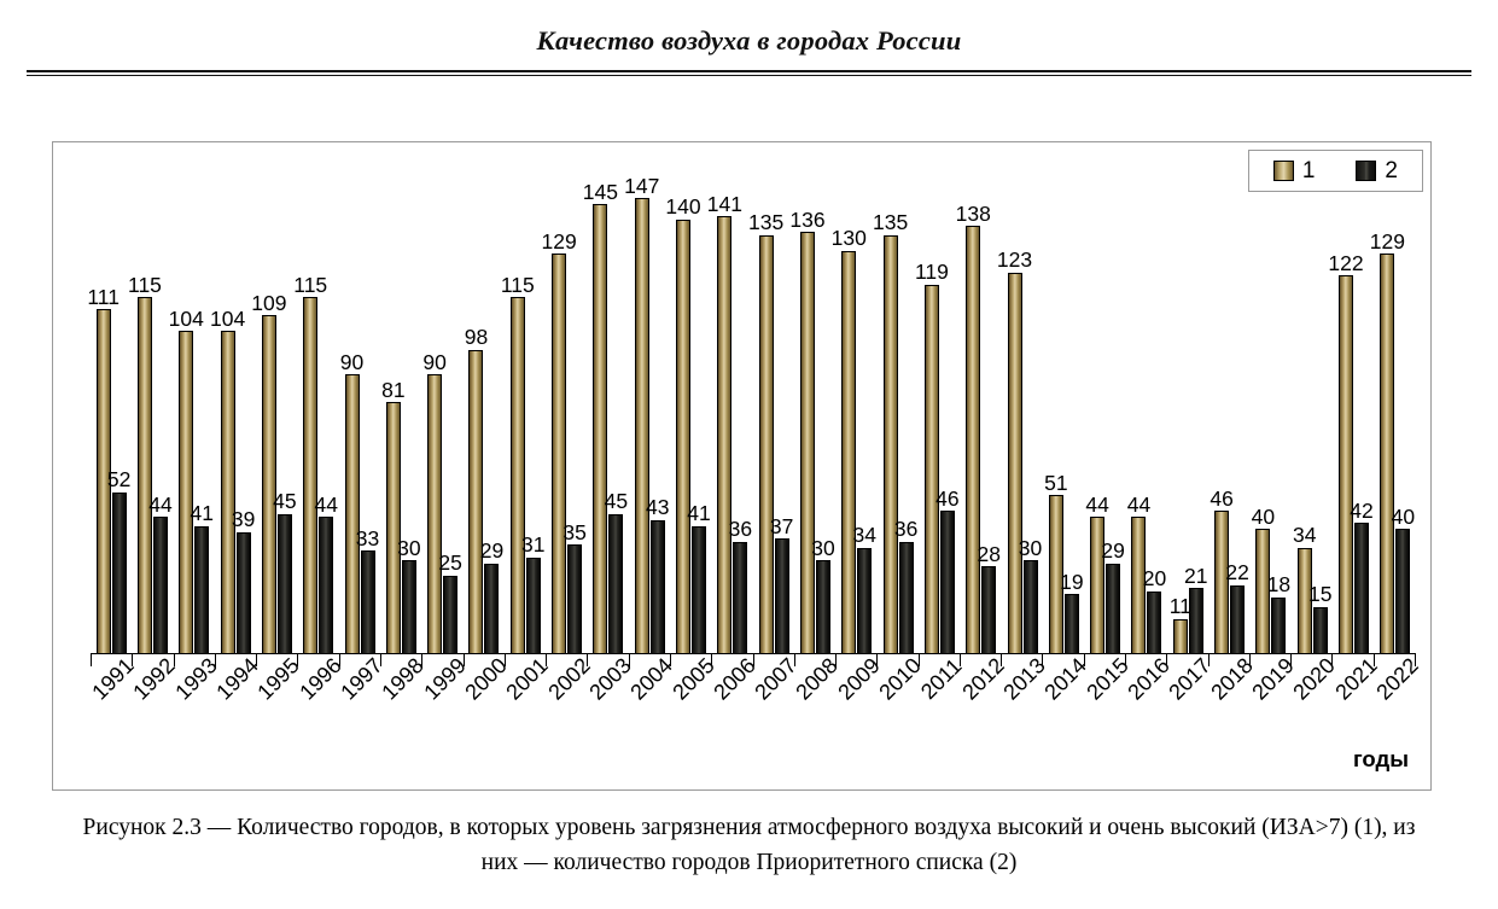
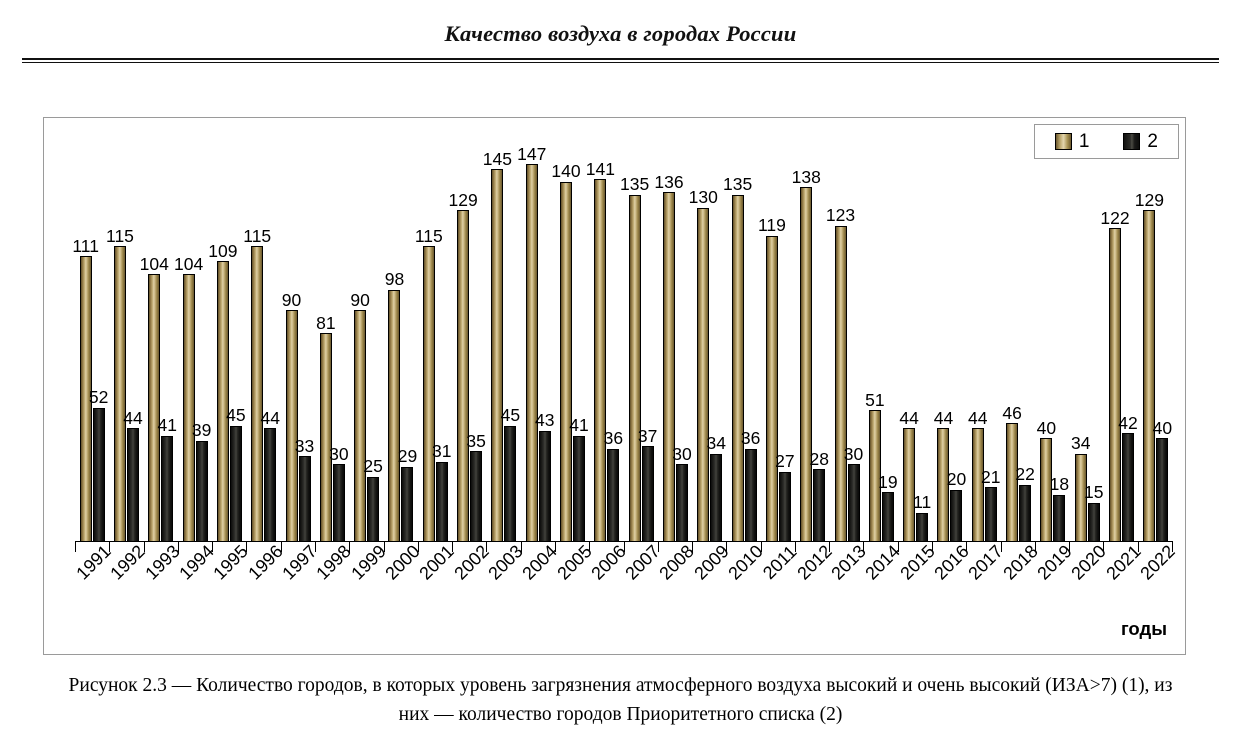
2/2011: 46 -> 27
2/2015: 29 -> 11
1/2017: 11 -> 44
